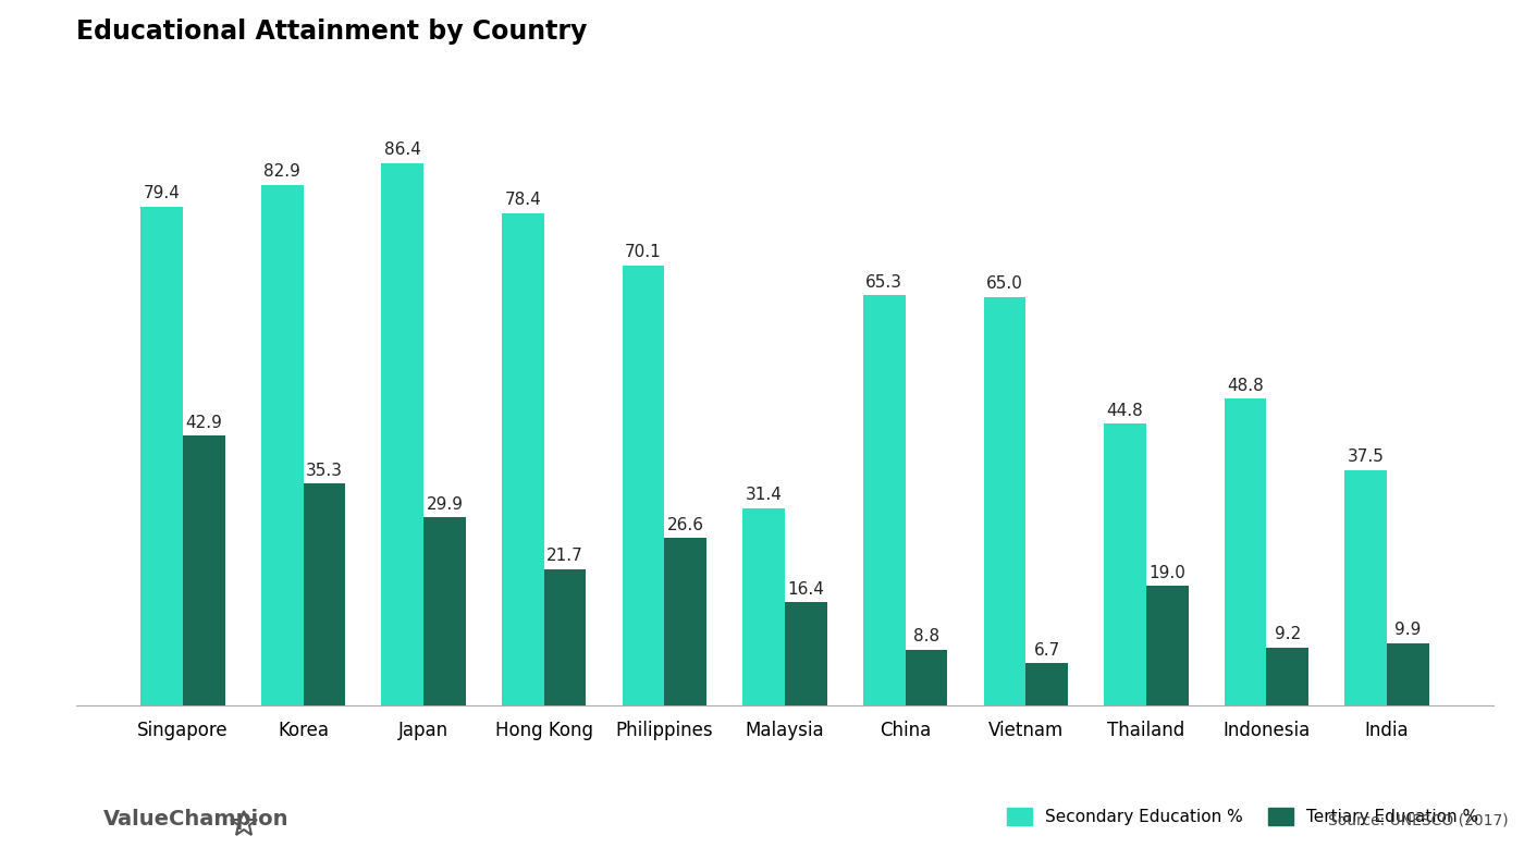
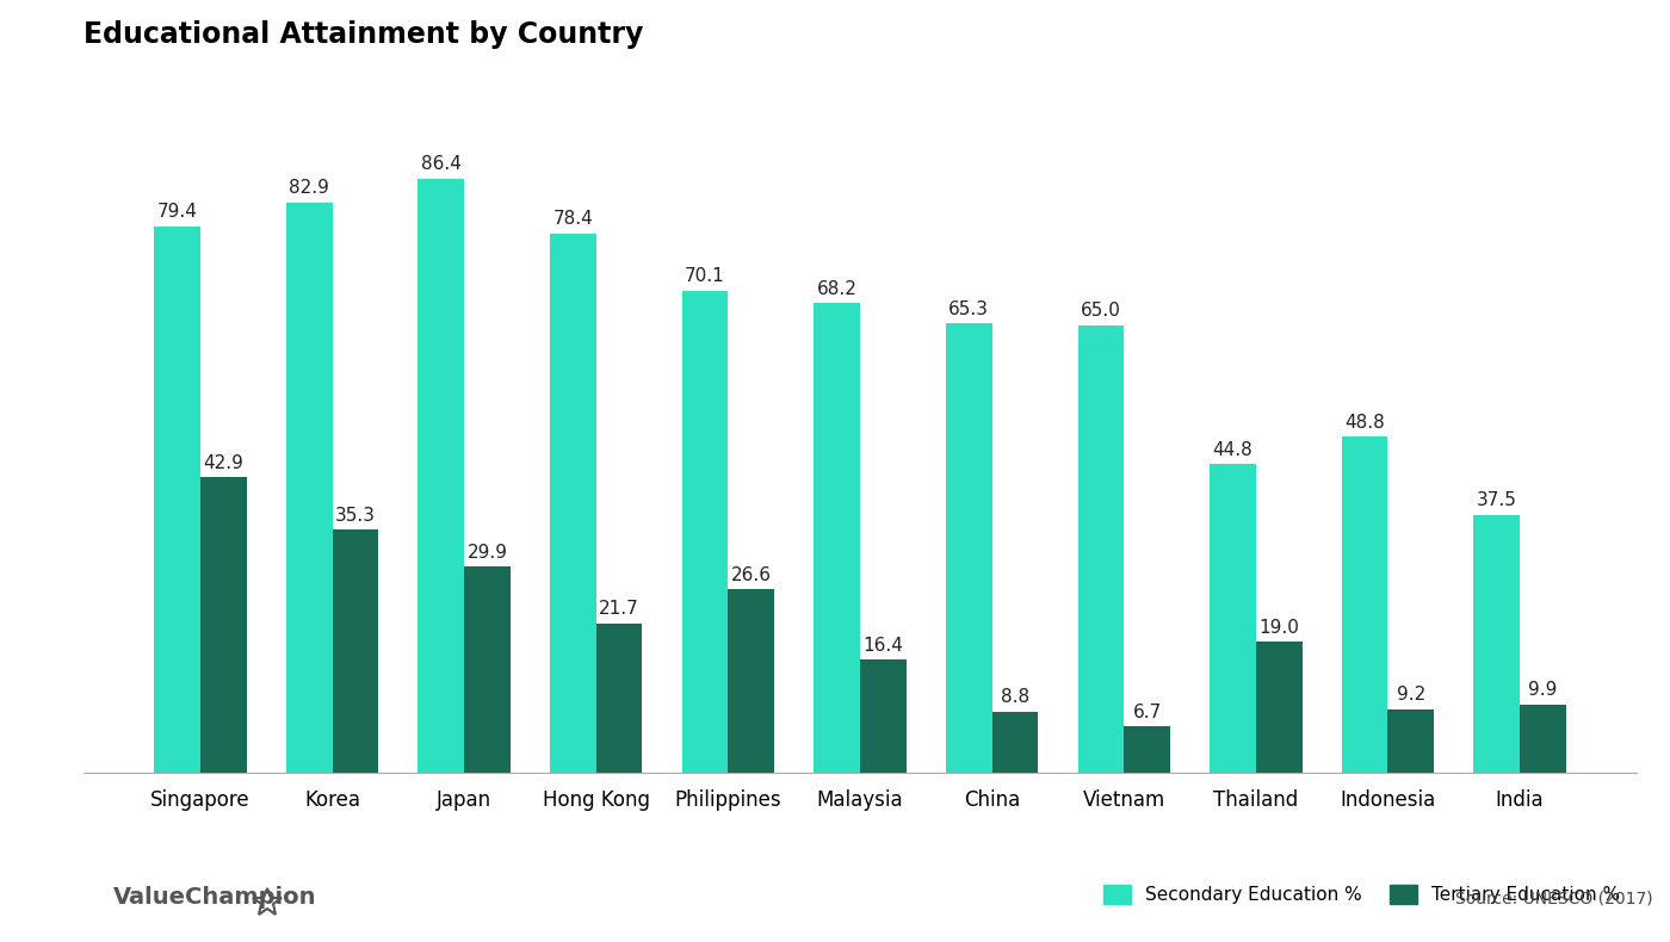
Secondary Education %/Malaysia: 31.4 -> 68.2
